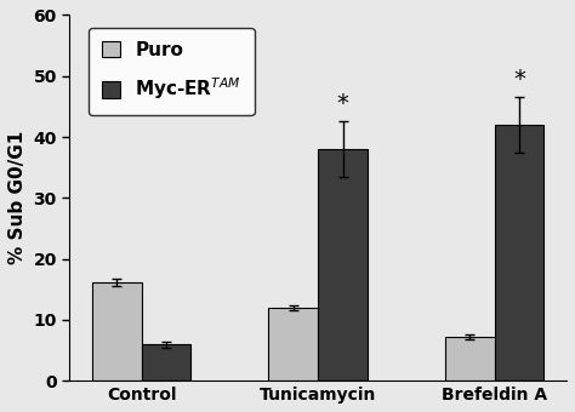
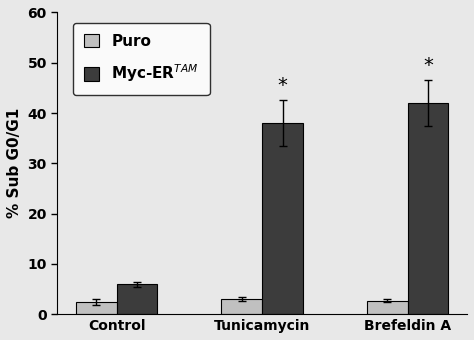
Puro/Control: 16.2 -> 2.5
Puro/Tunicamycin: 12.0 -> 3.0
Puro/Brefeldin A: 7.2 -> 2.7
